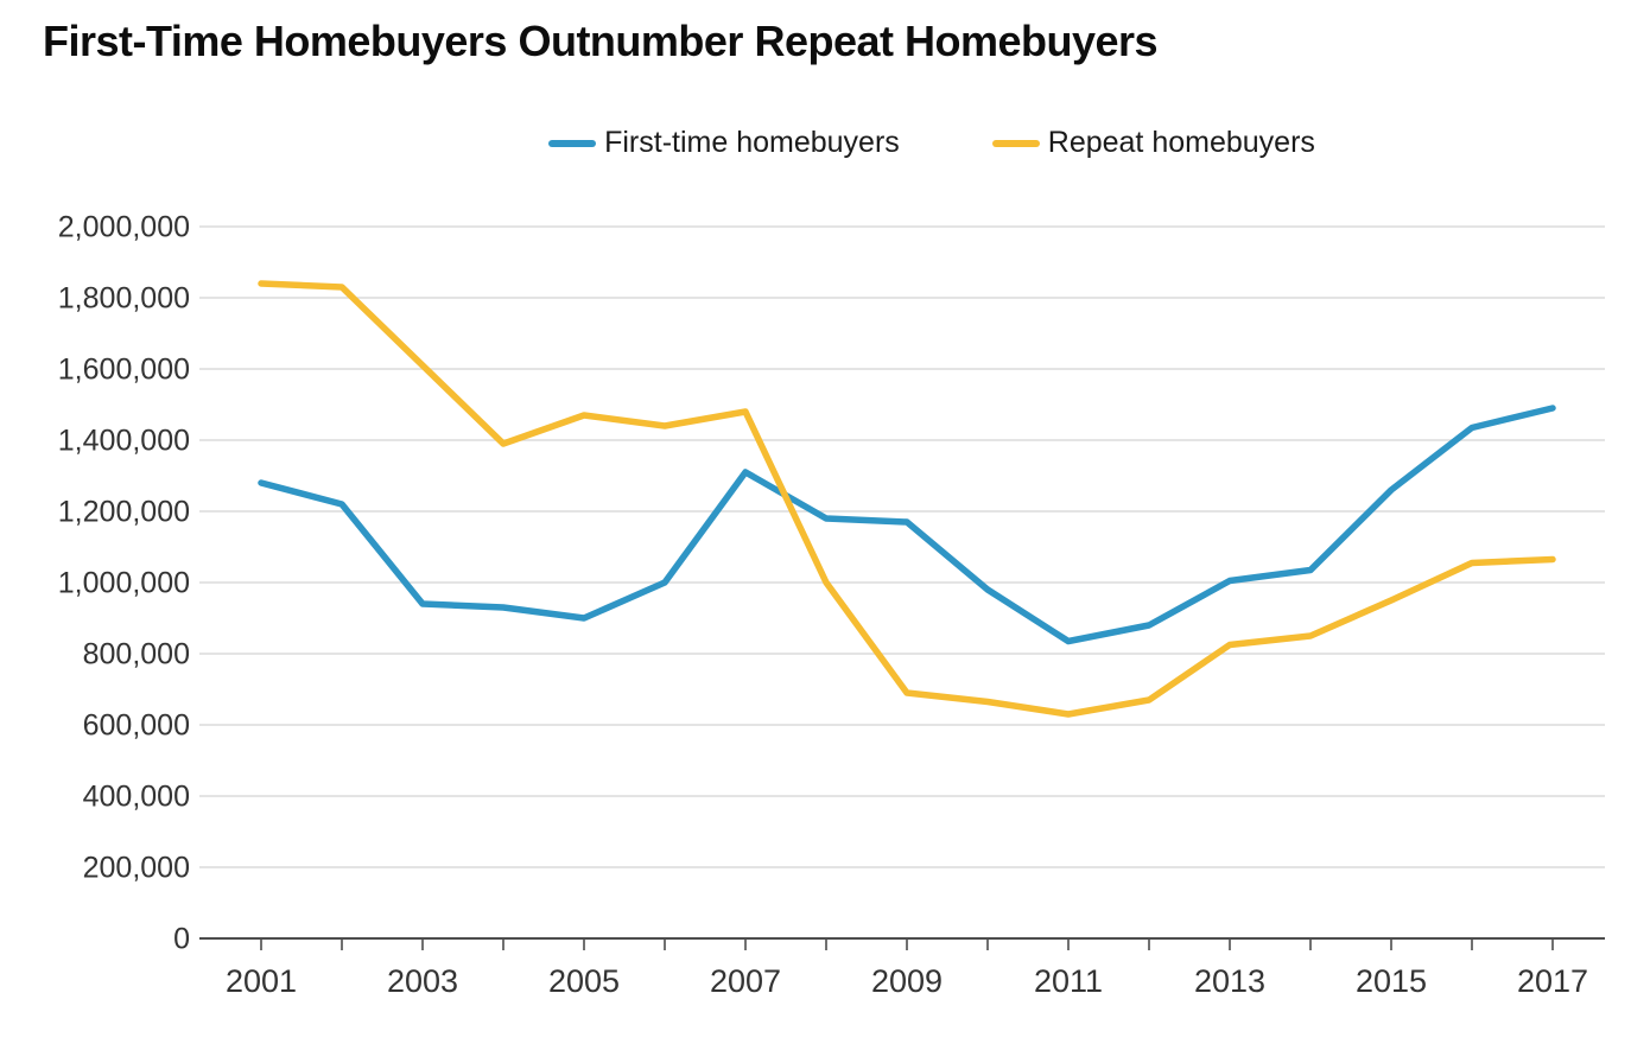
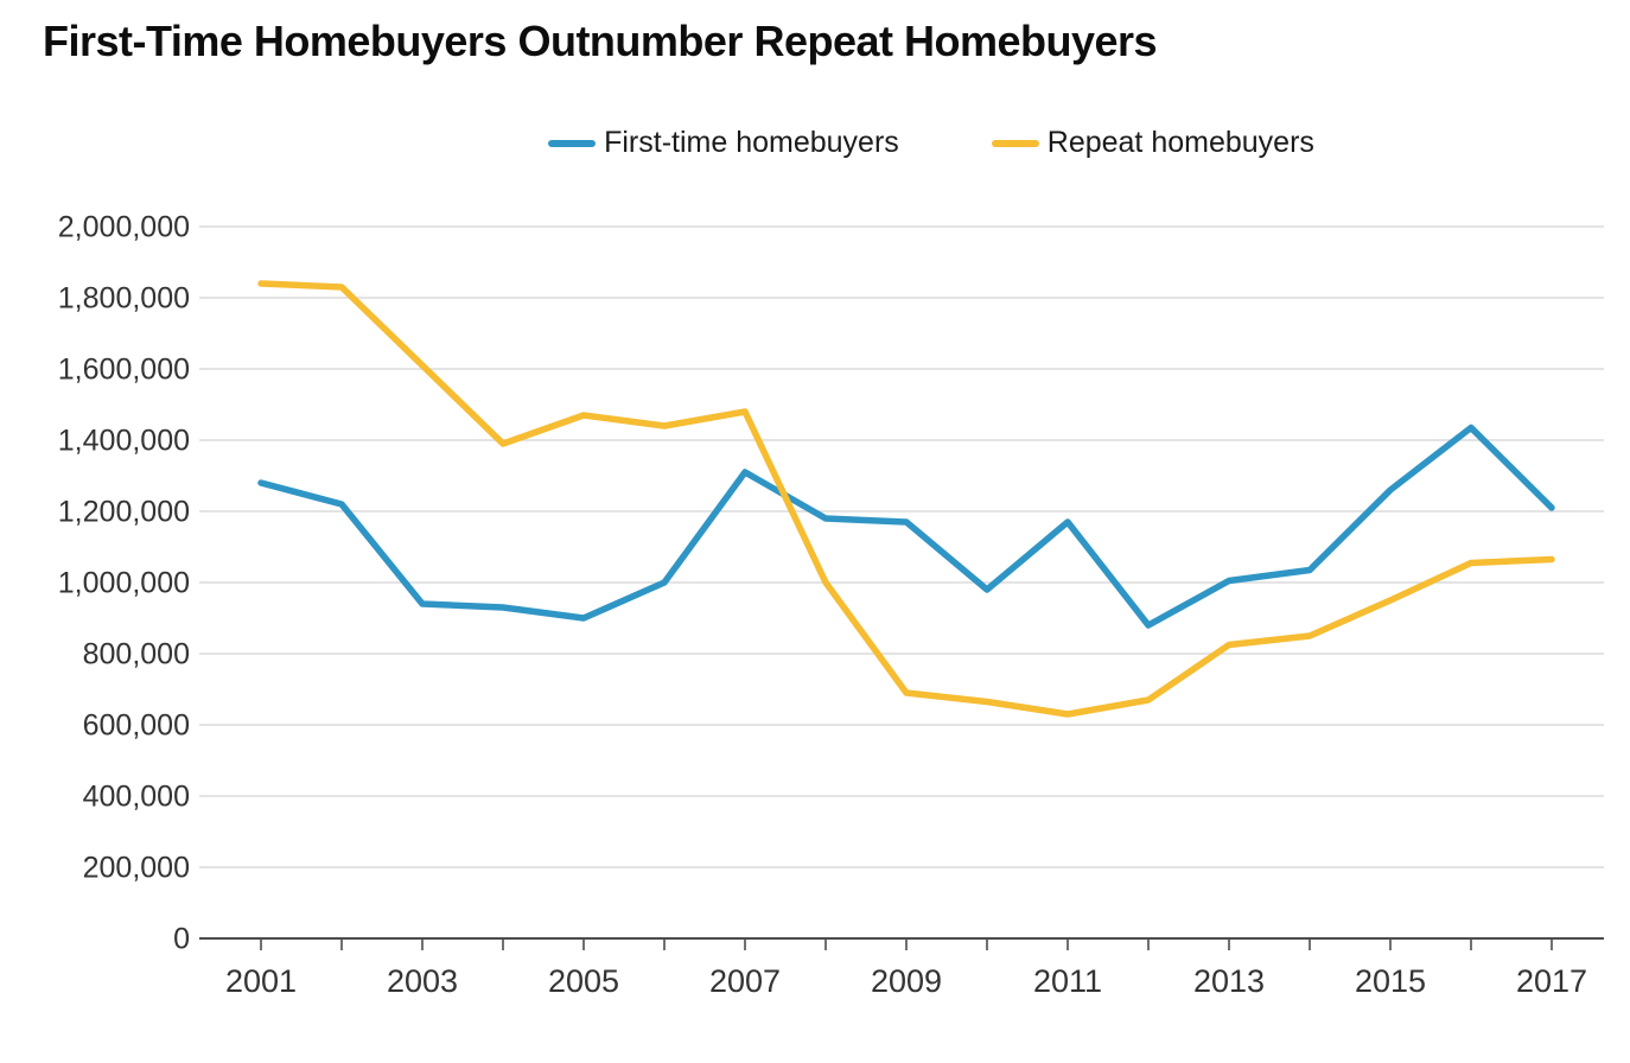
First-time homebuyers/2011: 840000 -> 1170000
First-time homebuyers/2017: 1490000 -> 1210000
